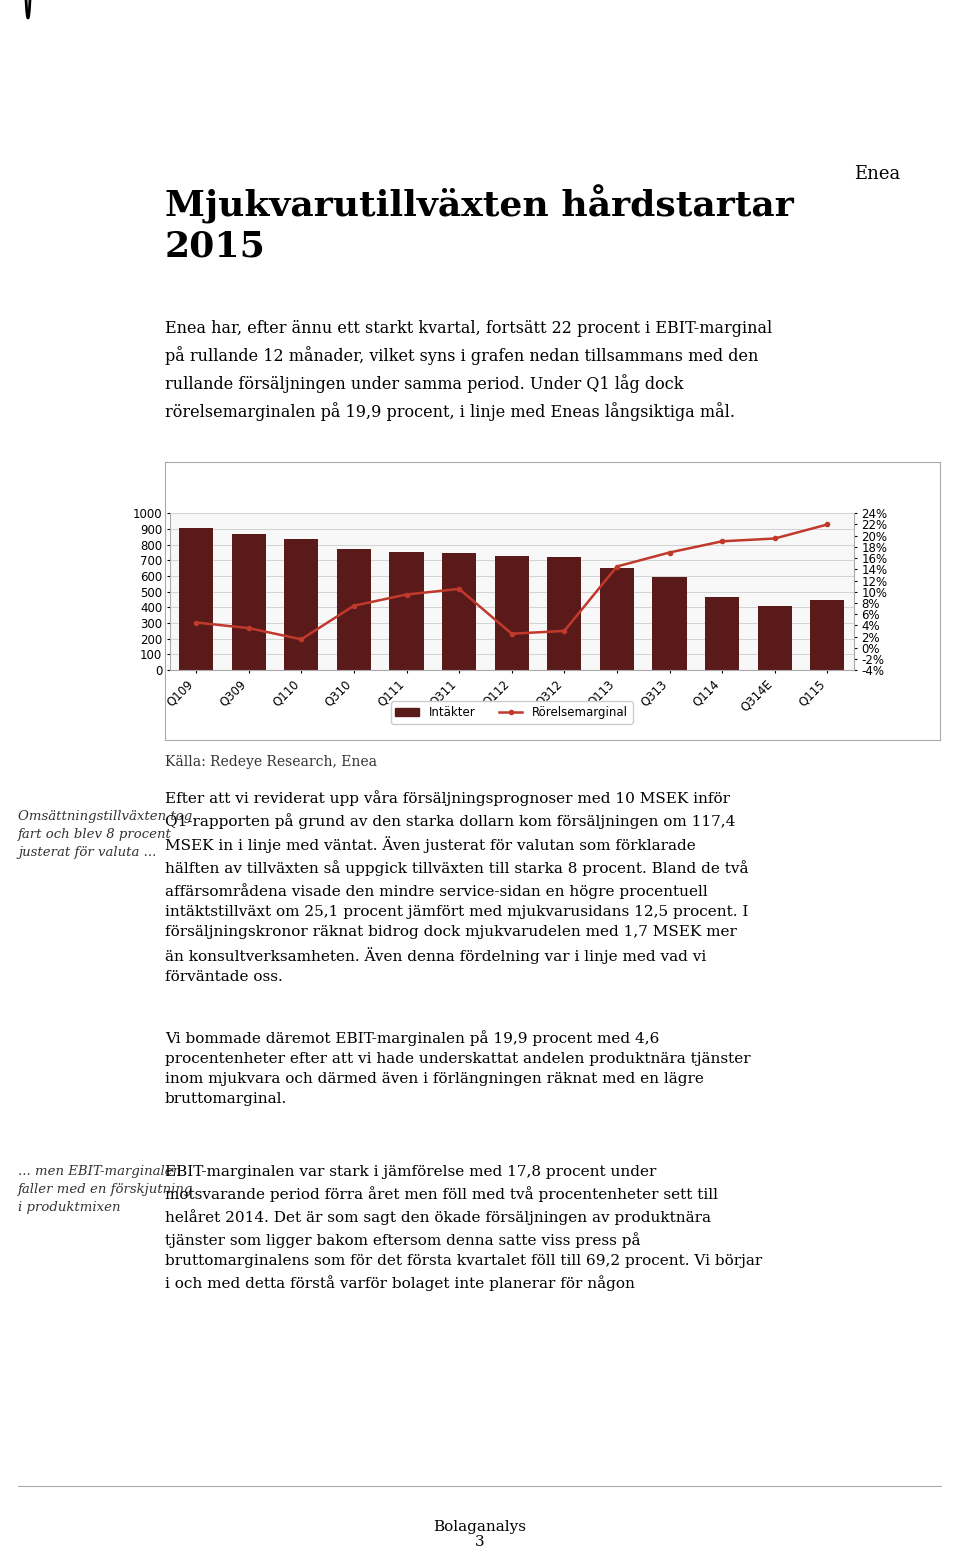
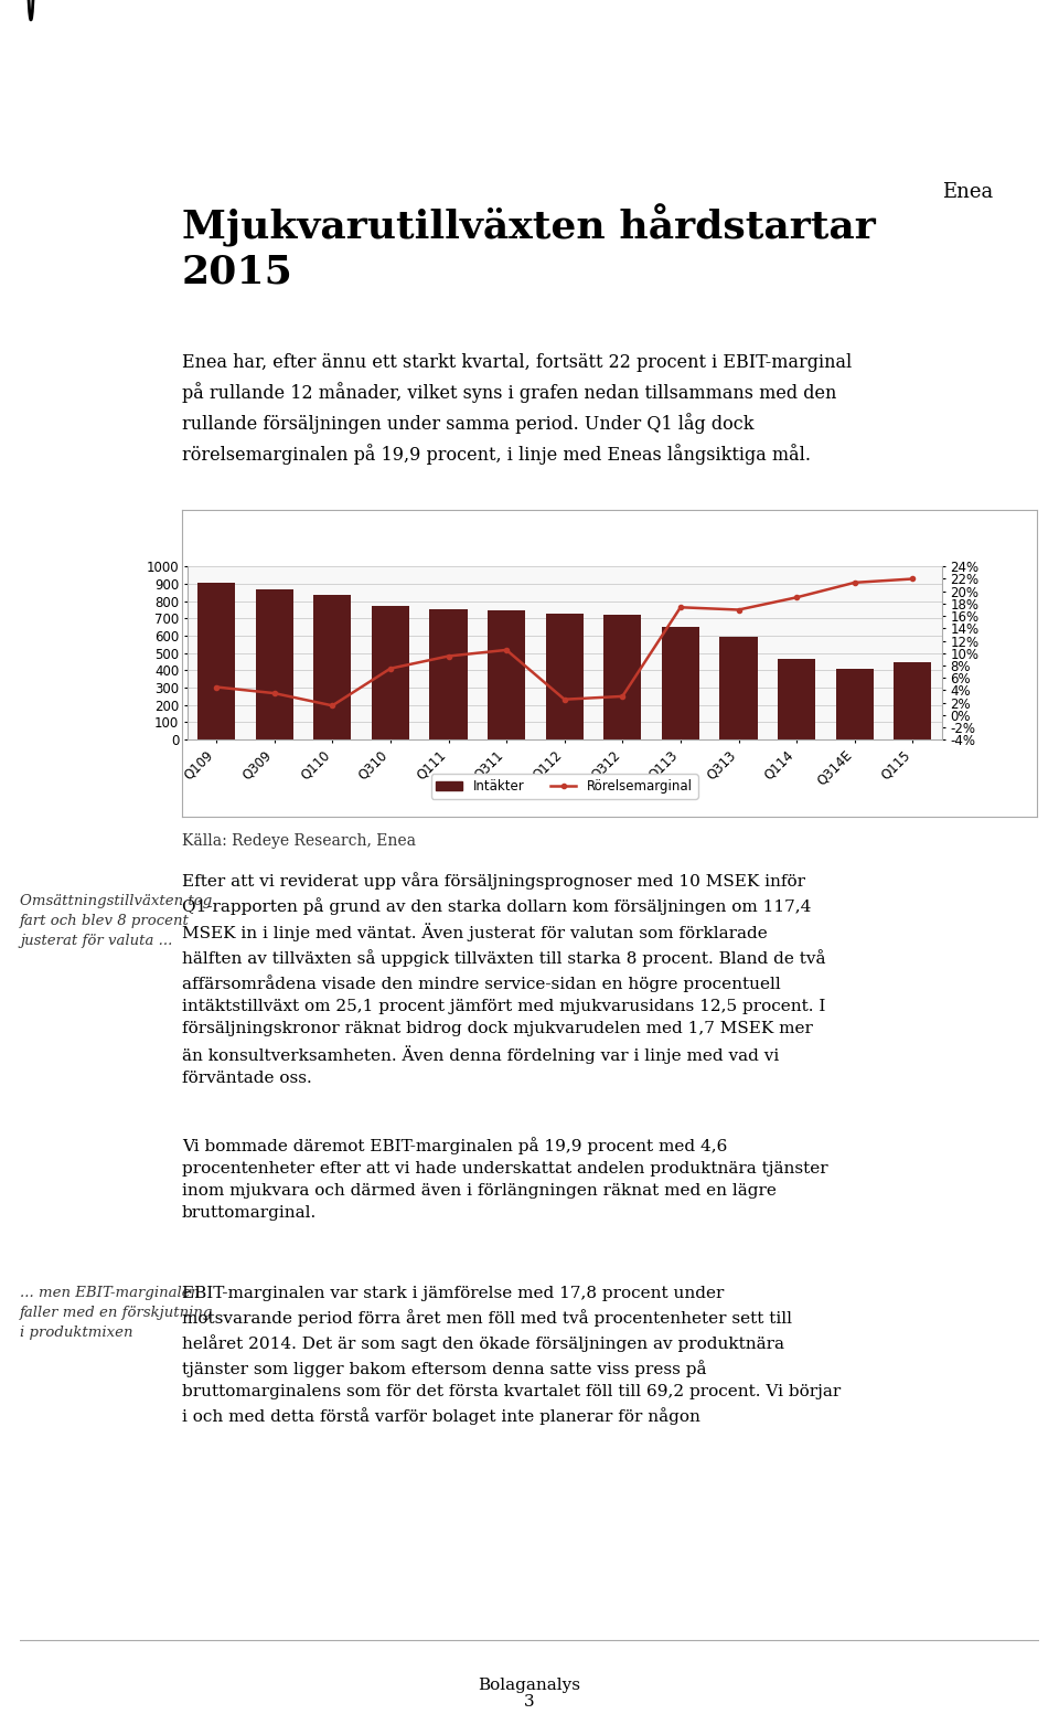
Rörelsemarginal/Q113: 14.5% -> 17.4%
Rörelsemarginal/Q314E: 19.5% -> 21.4%
